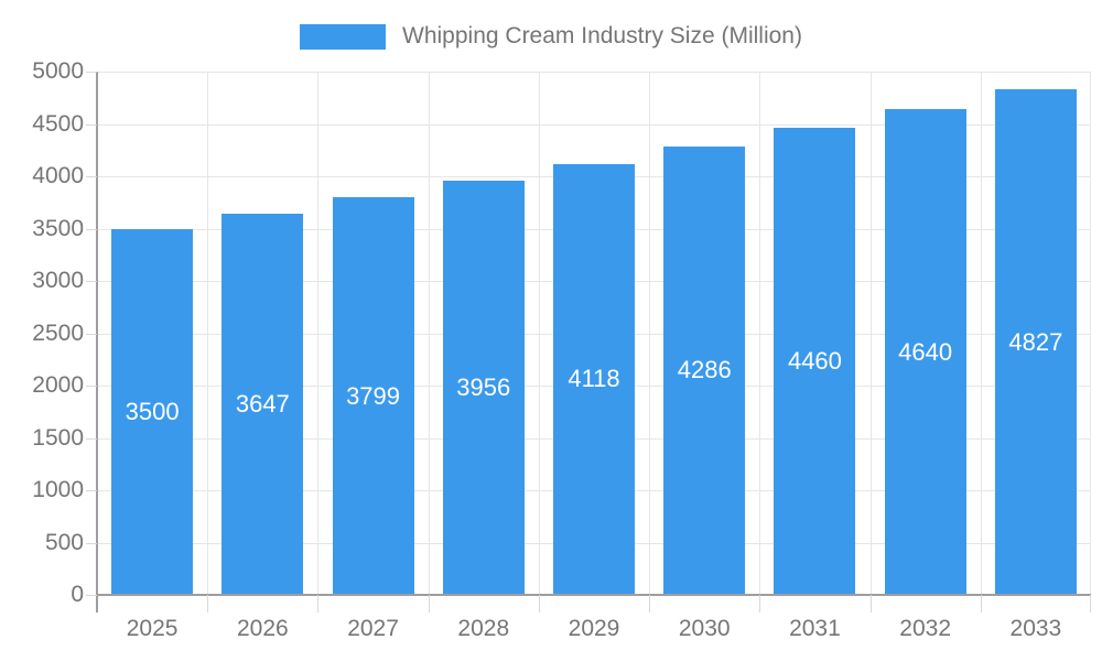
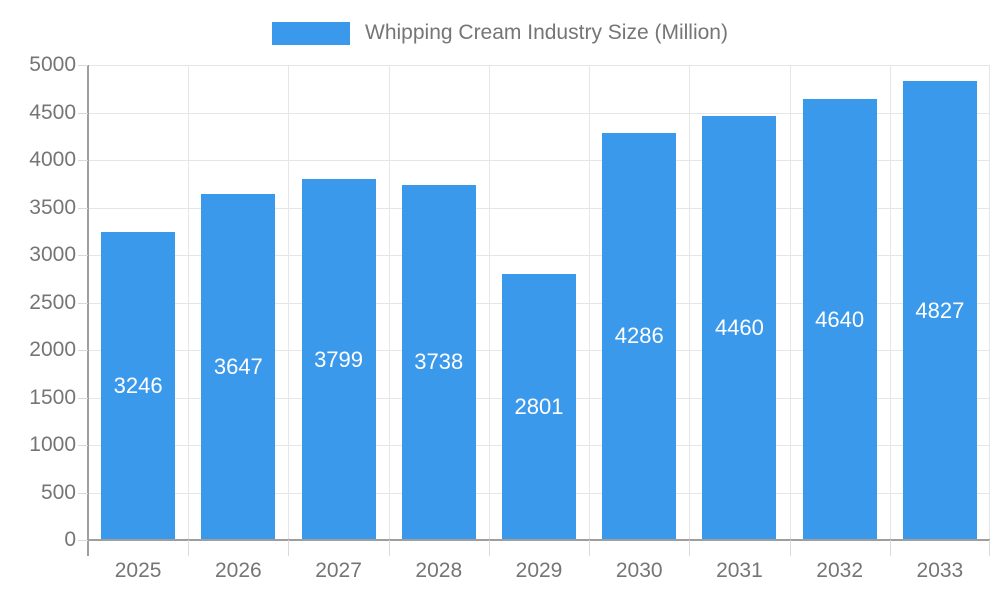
2025: 3500 -> 3246
2028: 3956 -> 3738
2029: 4118 -> 2801
